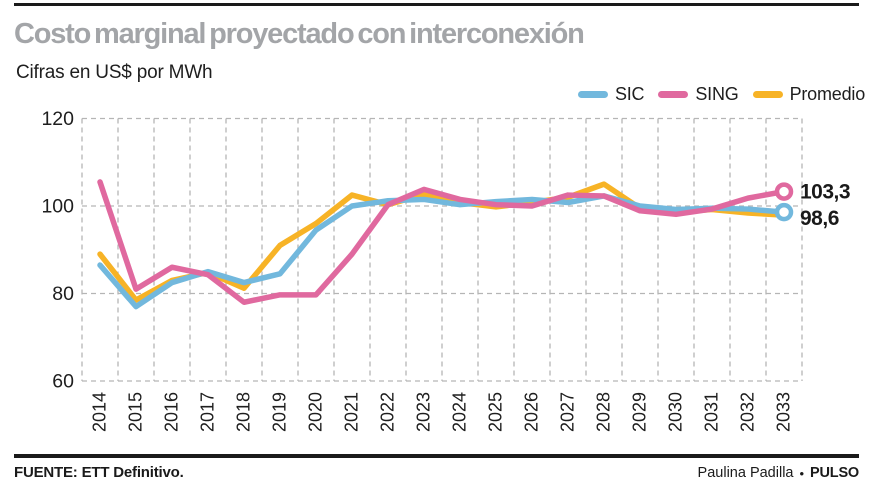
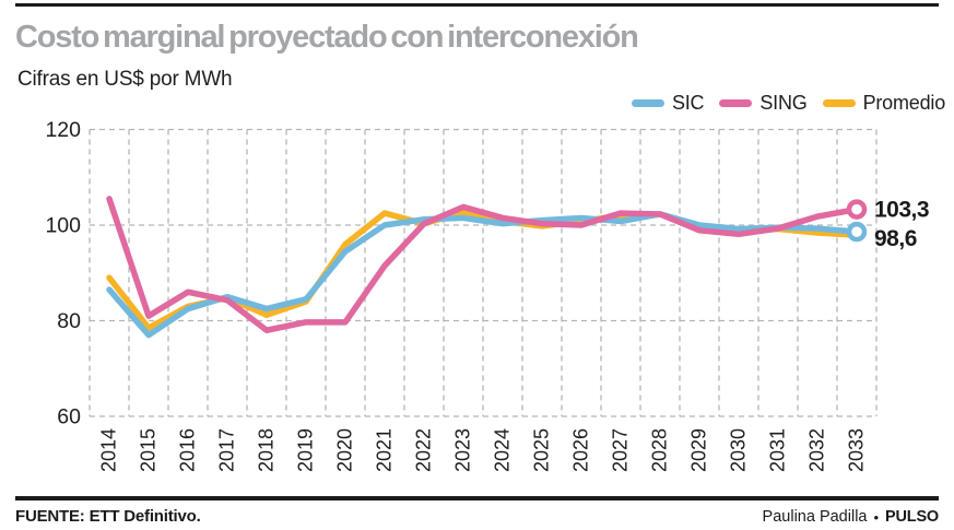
Promedio/2019: 91 -> 84
SING/2021: 89 -> 92
Promedio/2028: 105 -> 102
